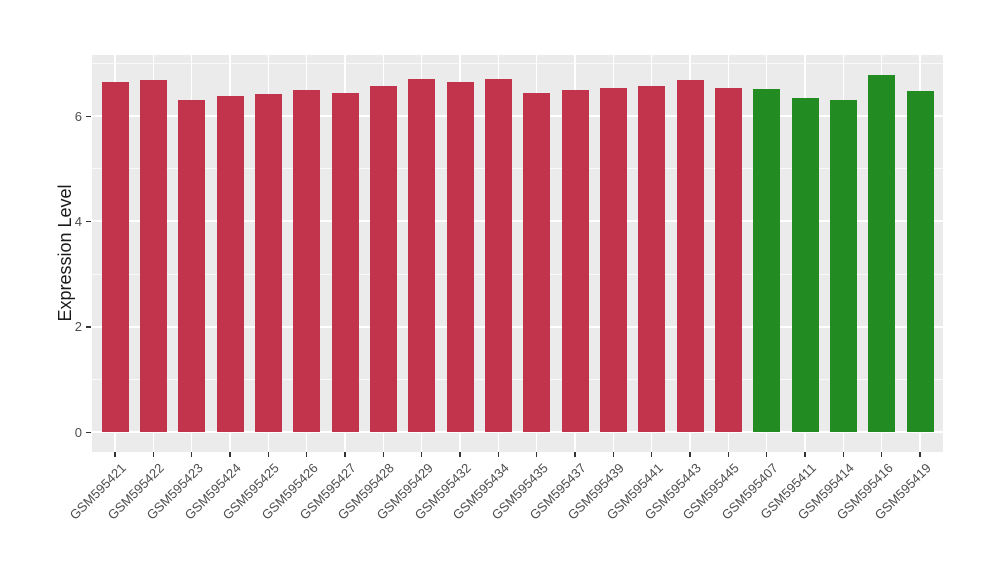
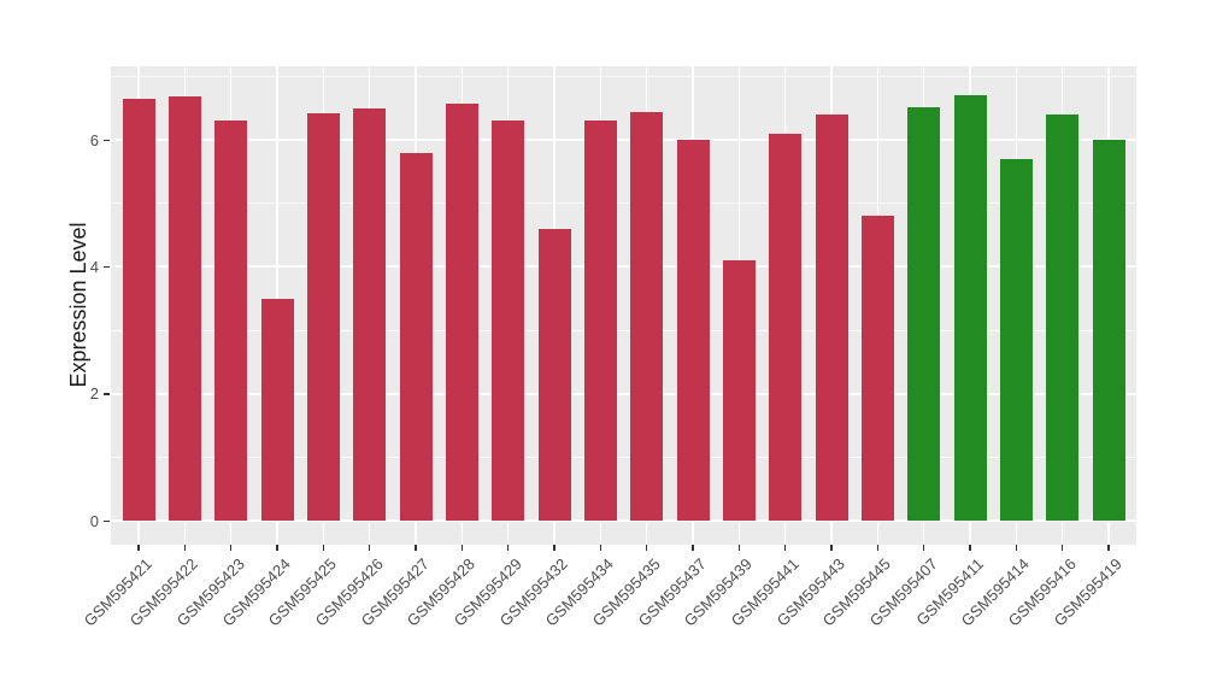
GSM595424: 6.4 -> 3.5
GSM595427: 6.4 -> 5.8
GSM595429: 6.7 -> 6.3
GSM595432: 6.6 -> 4.6
GSM595434: 6.7 -> 6.3
GSM595437: 6.5 -> 6.0
GSM595439: 6.5 -> 4.1
GSM595441: 6.6 -> 6.1
GSM595443: 6.7 -> 6.4
GSM595445: 6.5 -> 4.8
GSM595411: 6.3 -> 6.7
GSM595414: 6.3 -> 5.7
GSM595416: 6.8 -> 6.4
GSM595419: 6.5 -> 6.0
